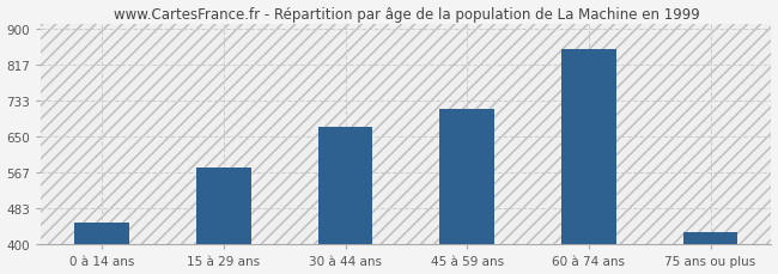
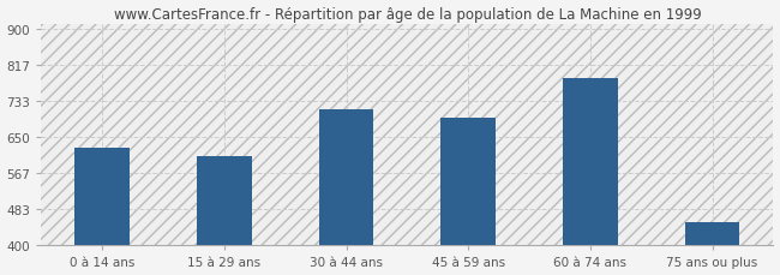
0 à 14 ans: 452 -> 625
15 à 29 ans: 577 -> 605
30 à 44 ans: 672 -> 715
45 à 59 ans: 713 -> 695
60 à 74 ans: 853 -> 785
75 ans ou plus: 430 -> 455
